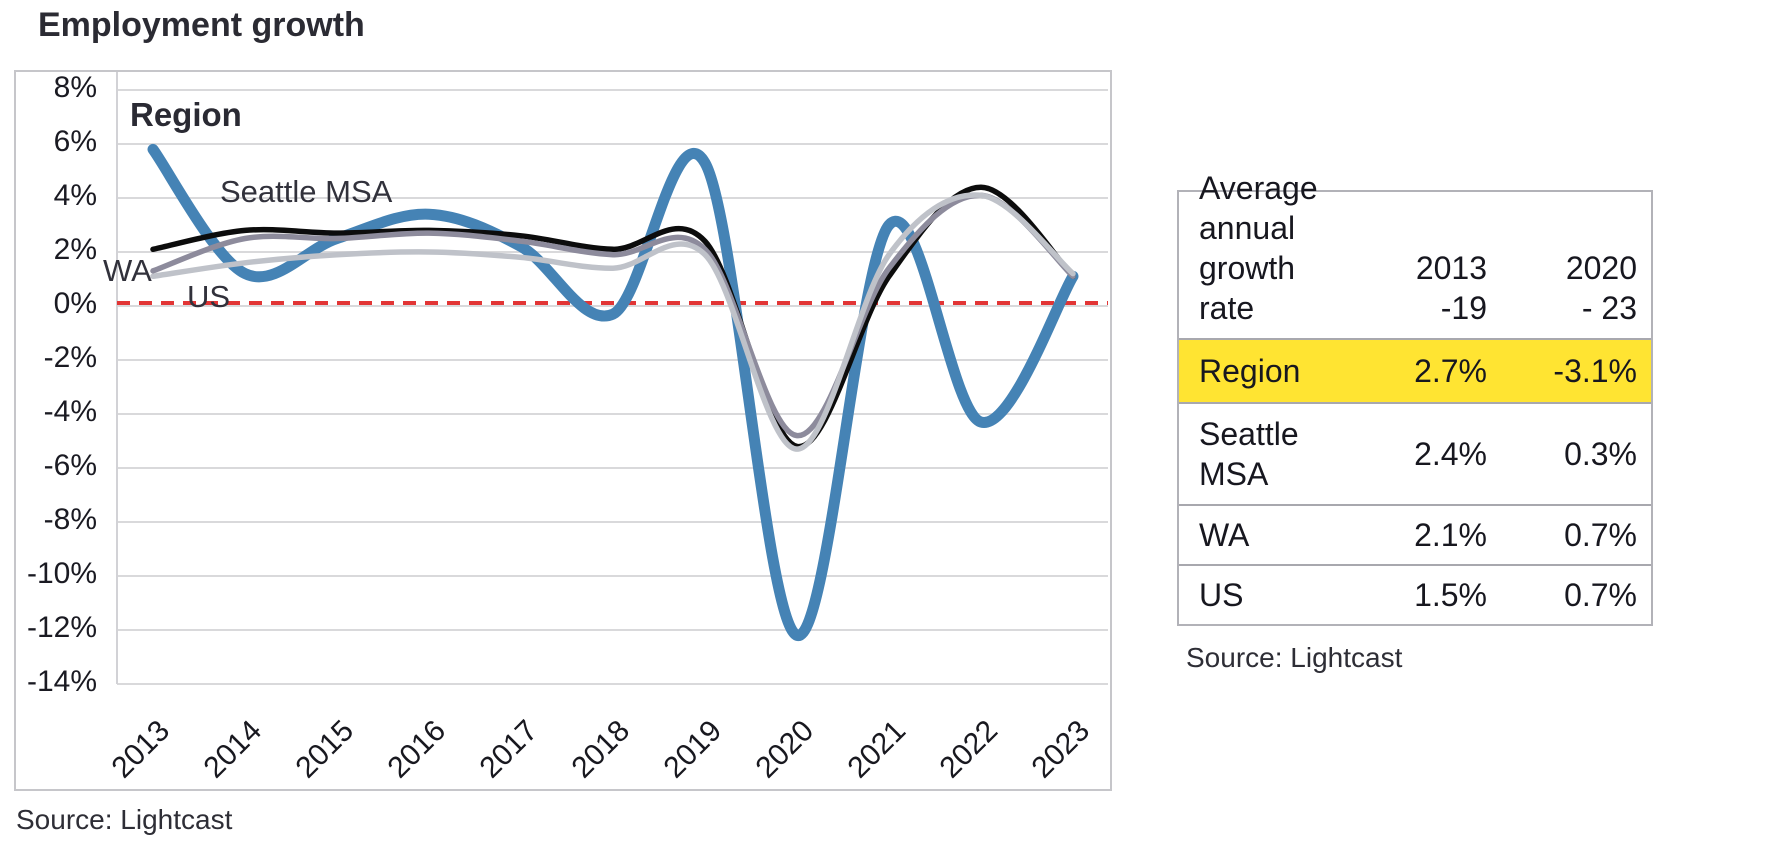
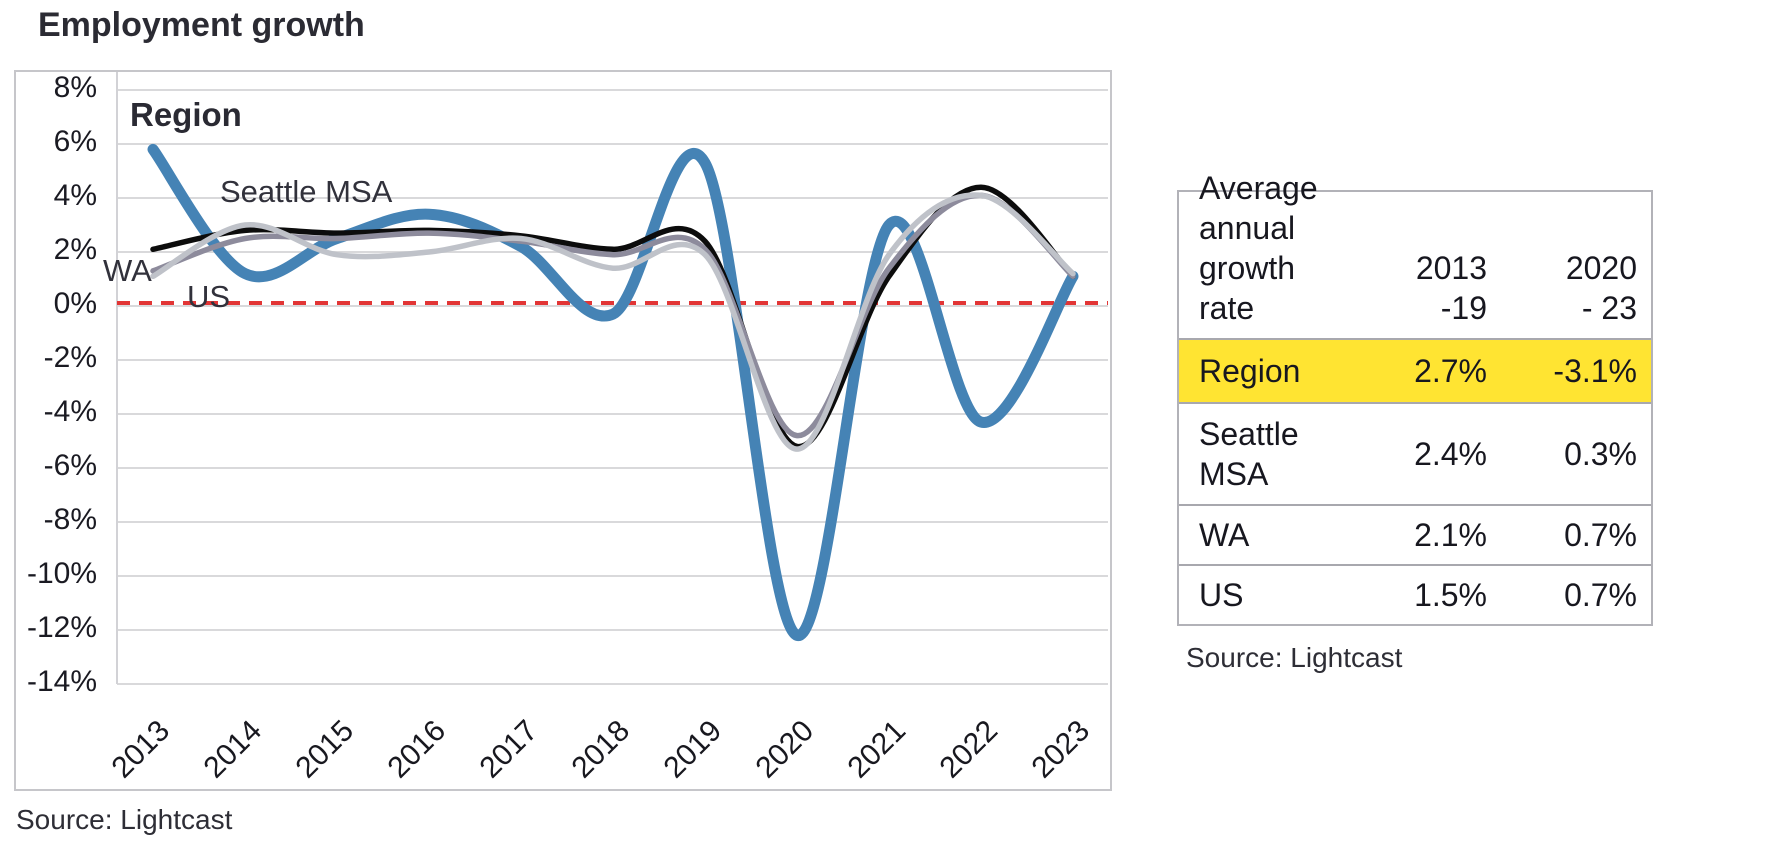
US/2014: 1.6% -> 3.0%
US/2017: 1.8% -> 2.5%
